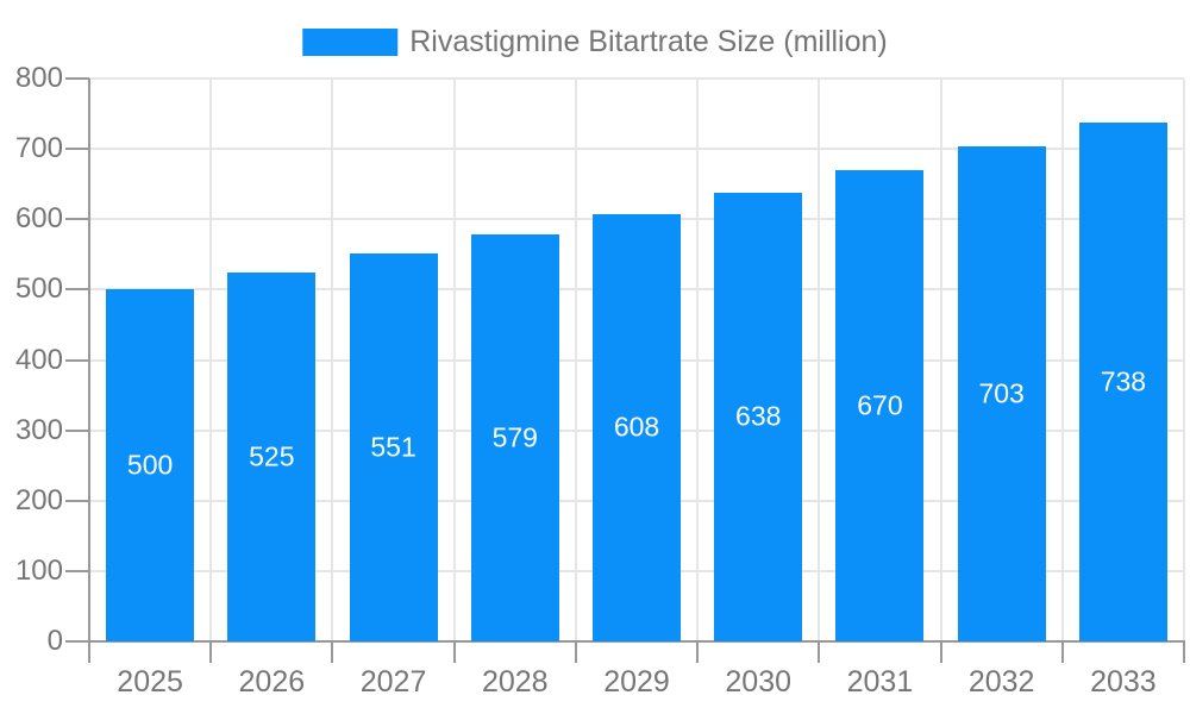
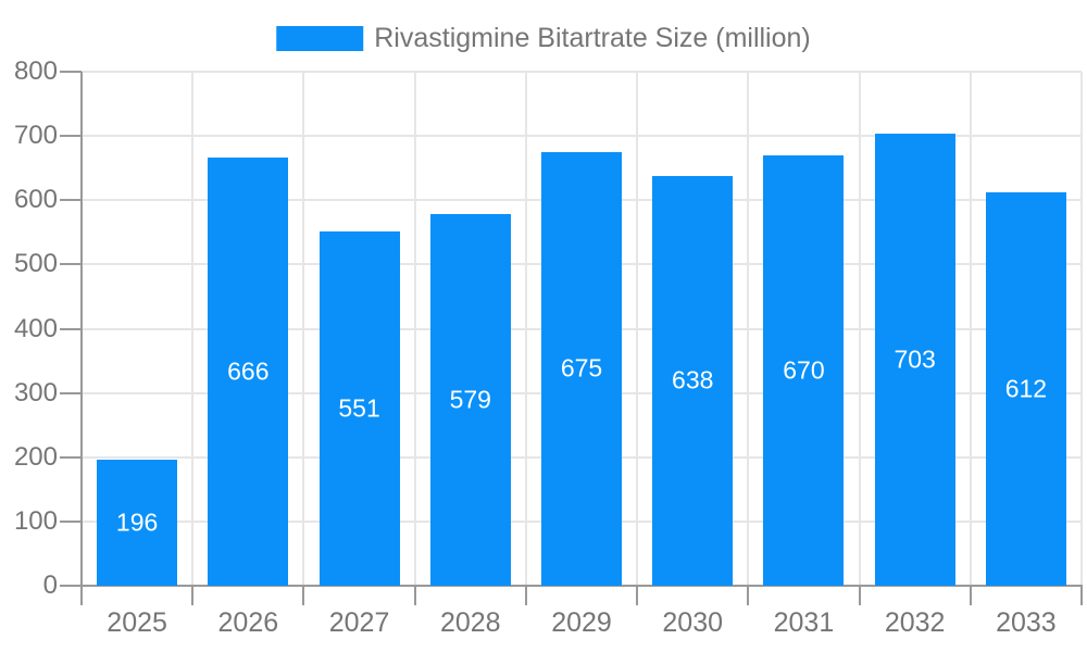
2025: 500 -> 196
2026: 525 -> 666
2029: 608 -> 675
2033: 738 -> 612
